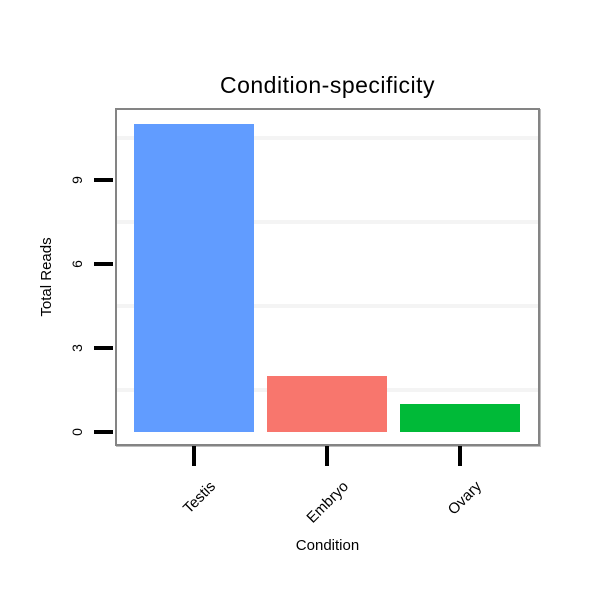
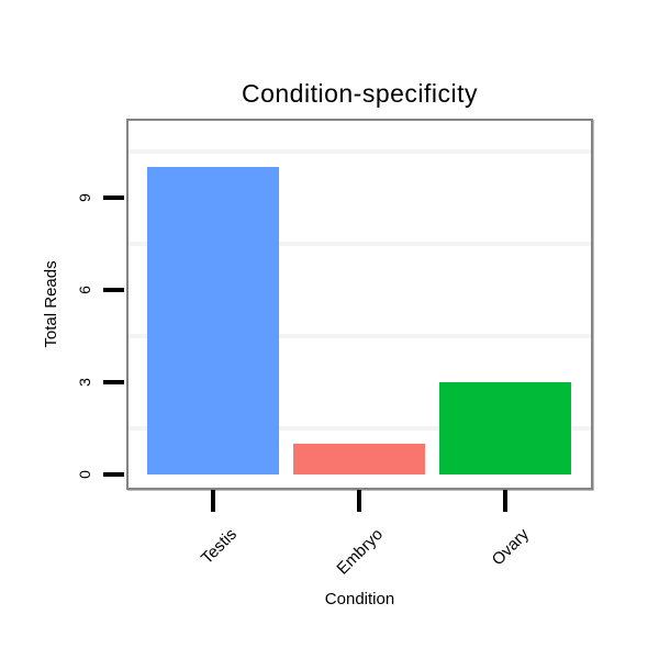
Testis: 11 -> 10
Embryo: 2 -> 1
Ovary: 1 -> 3
